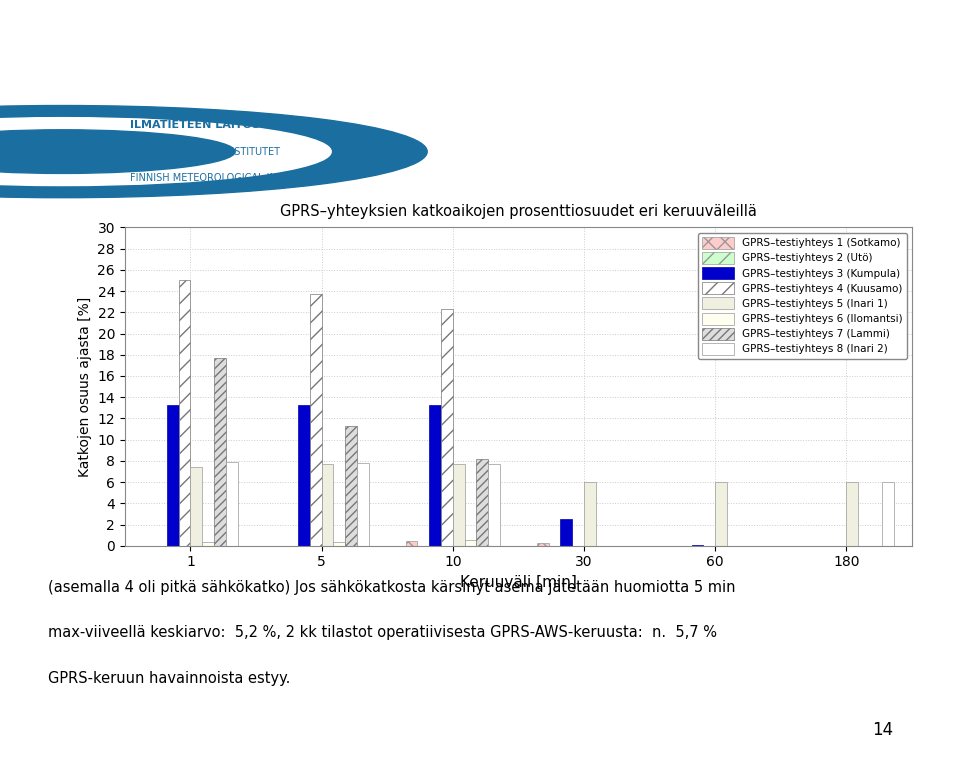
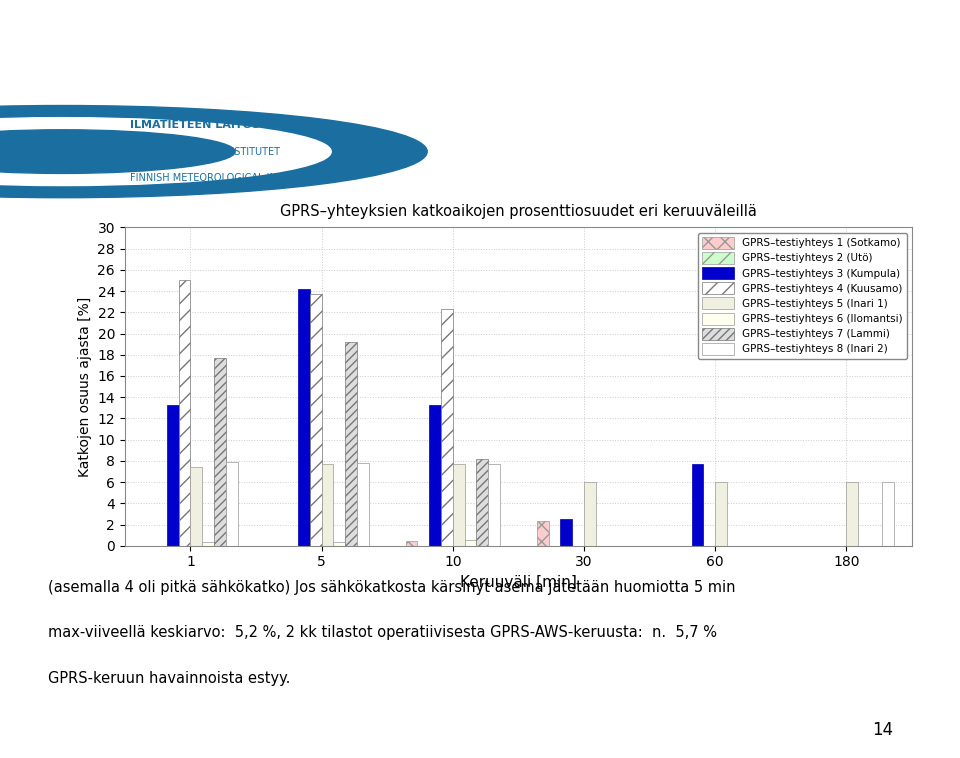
GPRS–testiyhteys 3 (Kumpula)/5: 13.3 -> 24.2
GPRS–testiyhteys 7 (Lammi)/5: 11.3 -> 19.2
GPRS–testiyhteys 1 (Sotkamo)/30: 0.3 -> 2.3
GPRS–testiyhteys 3 (Kumpula)/60: 0.1 -> 7.7
